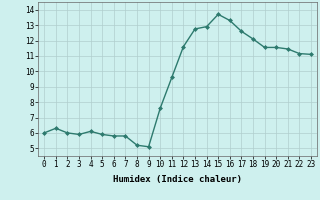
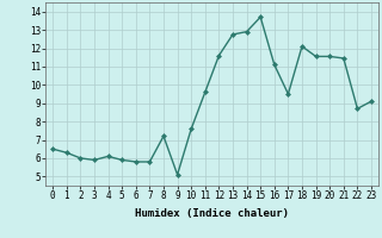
0: 6.0 -> 6.5
8: 5.2 -> 7.2
16: 13.3 -> 11.1
17: 12.6 -> 9.5
22: 11.2 -> 8.7
23: 11.1 -> 9.1
